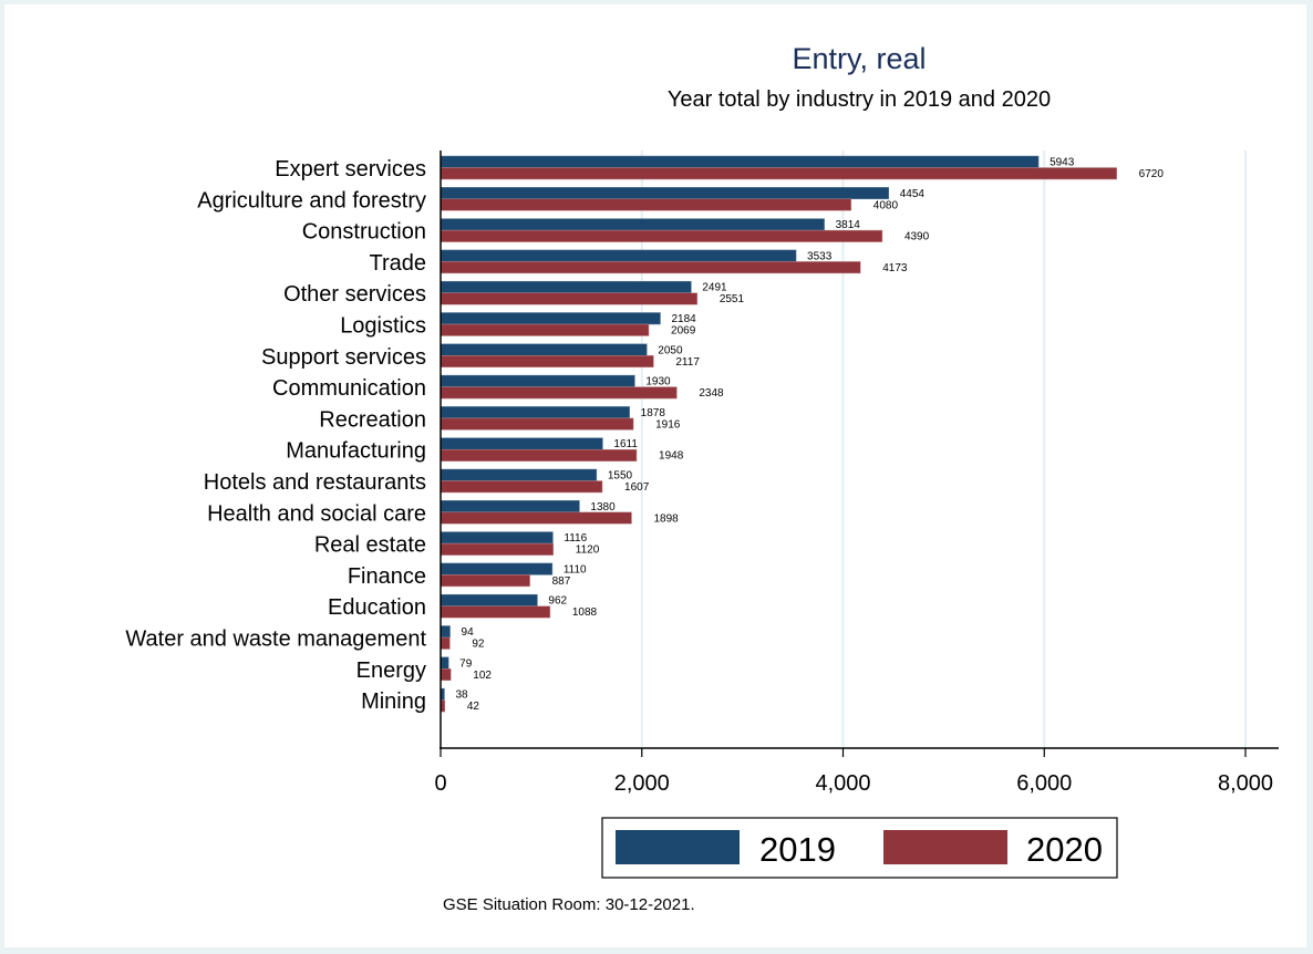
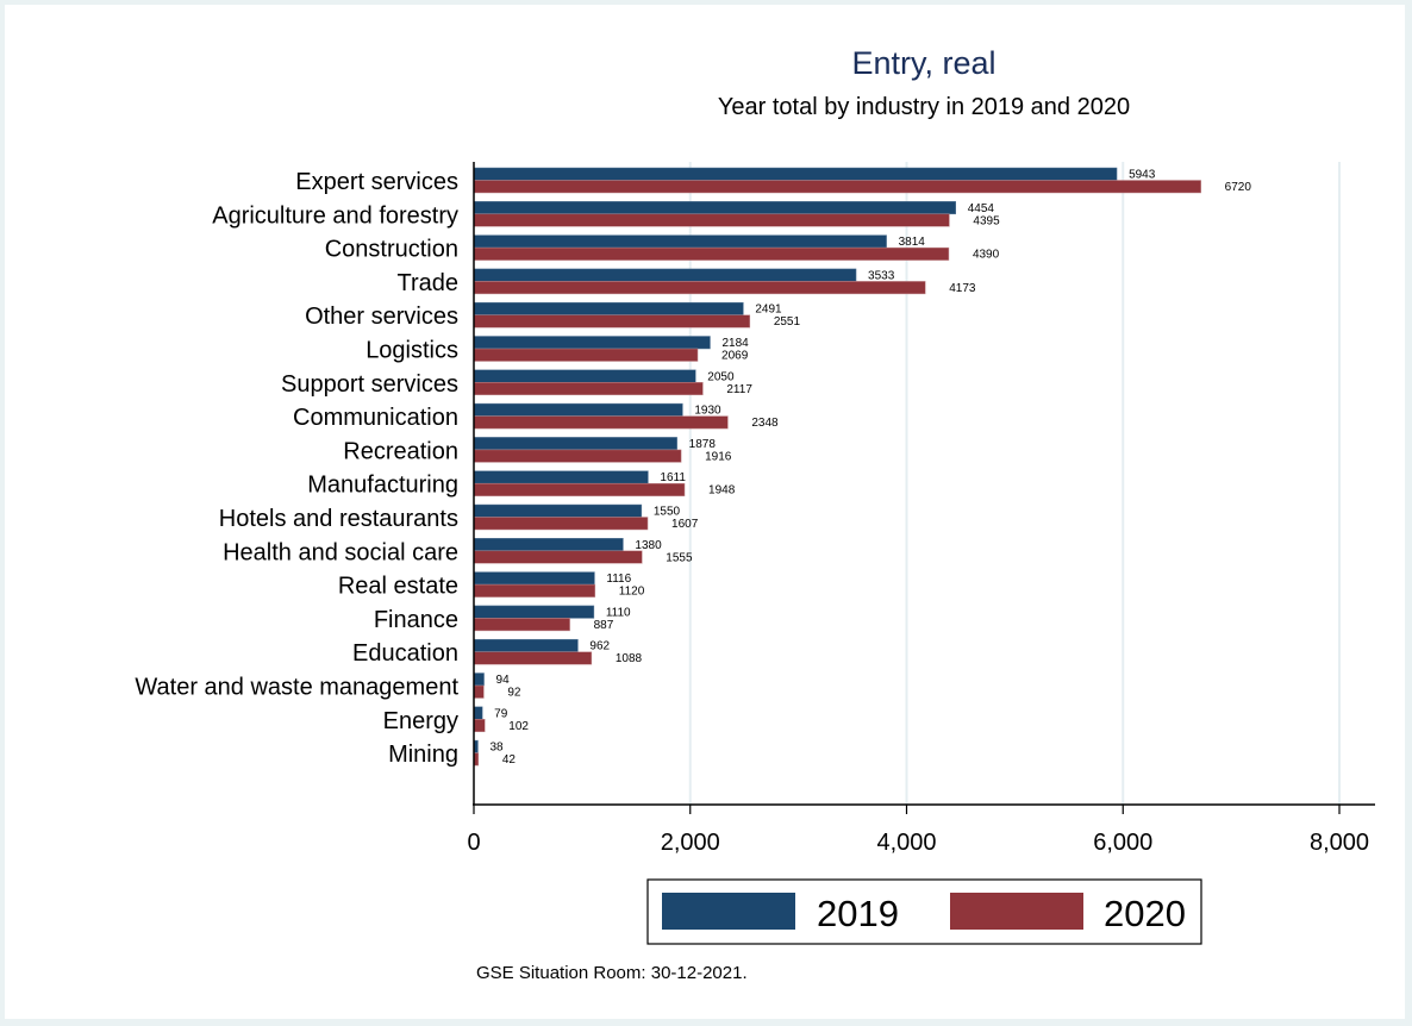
2020/Agriculture and forestry: 4080 -> 4395
2020/Health and social care: 1898 -> 1555
